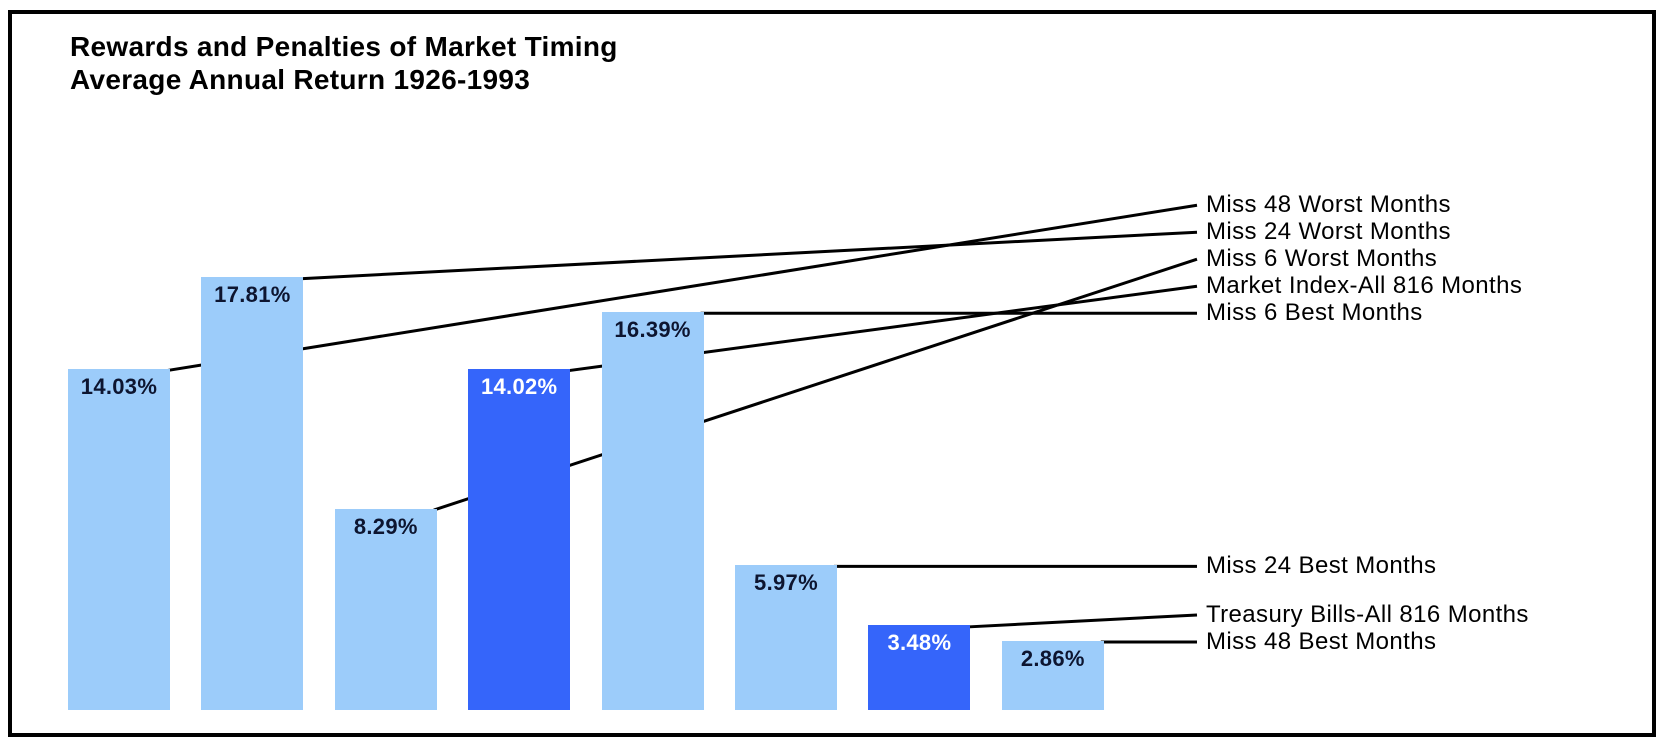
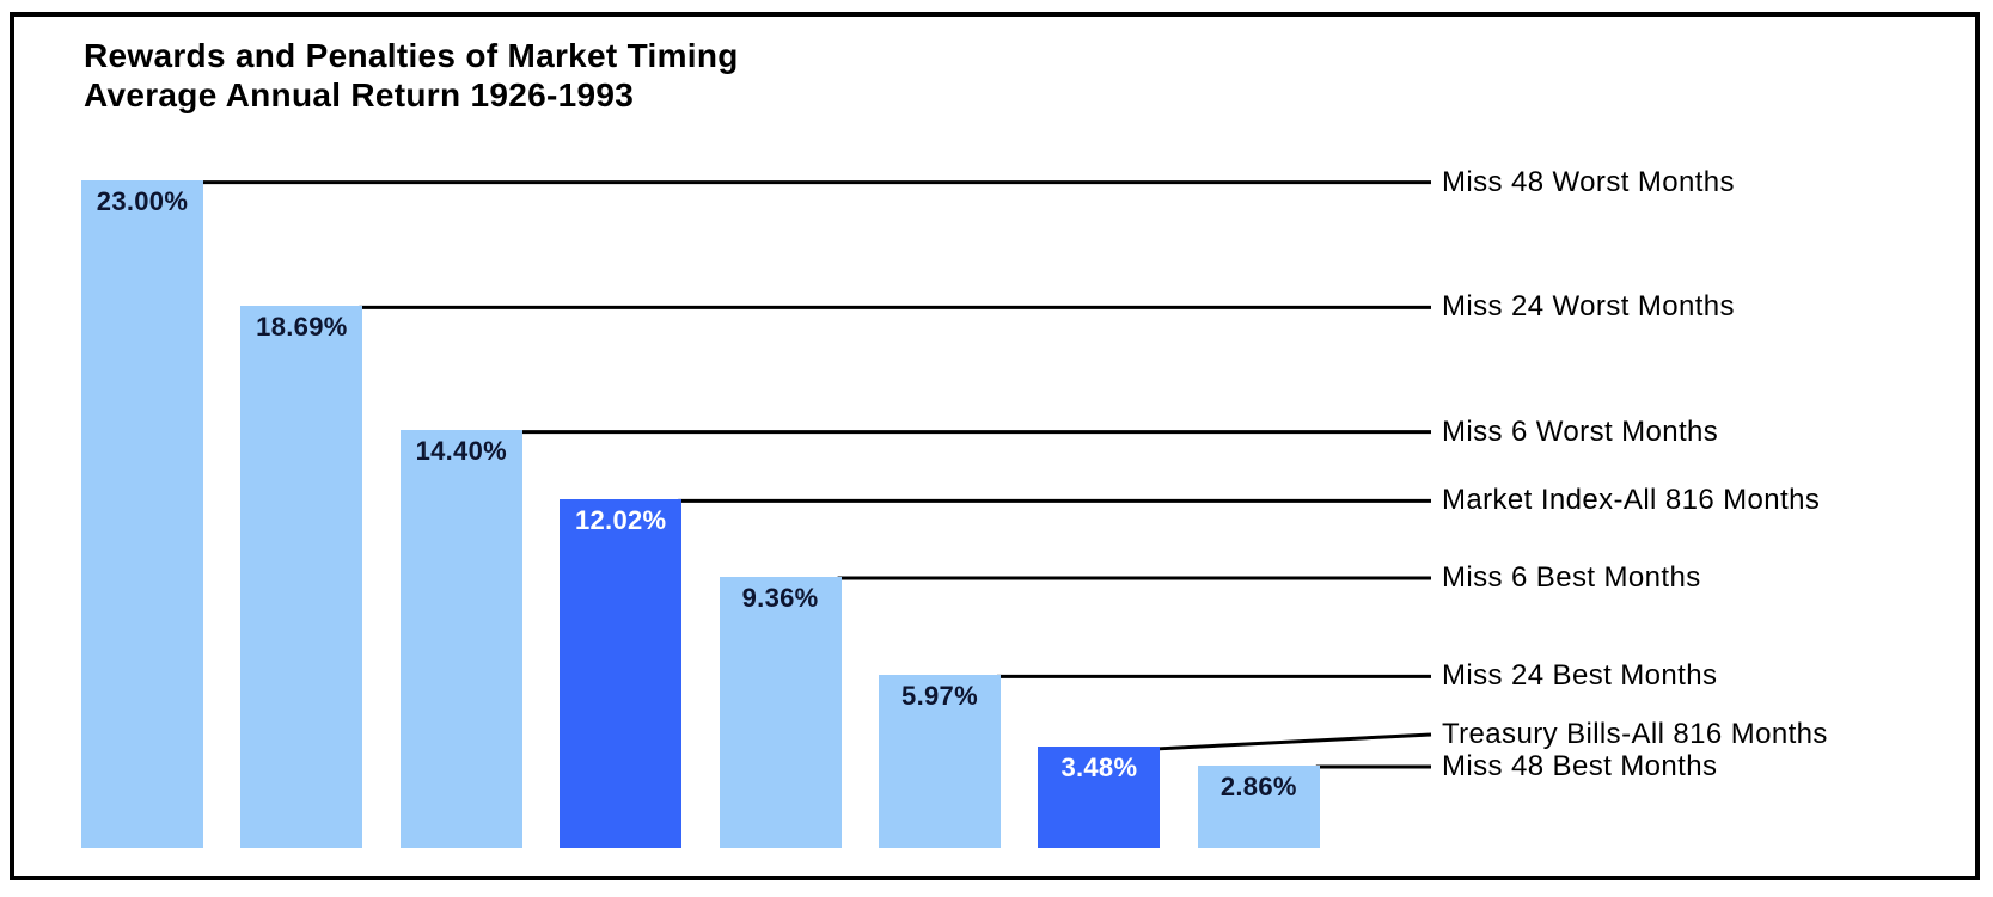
Miss 48 Worst Months: 14.03% -> 23.00%
Miss 24 Worst Months: 17.81% -> 18.69%
Miss 6 Worst Months: 8.29% -> 14.40%
Market Index-All 816 Months: 14.02% -> 12.02%
Miss 6 Best Months: 16.39% -> 9.36%
